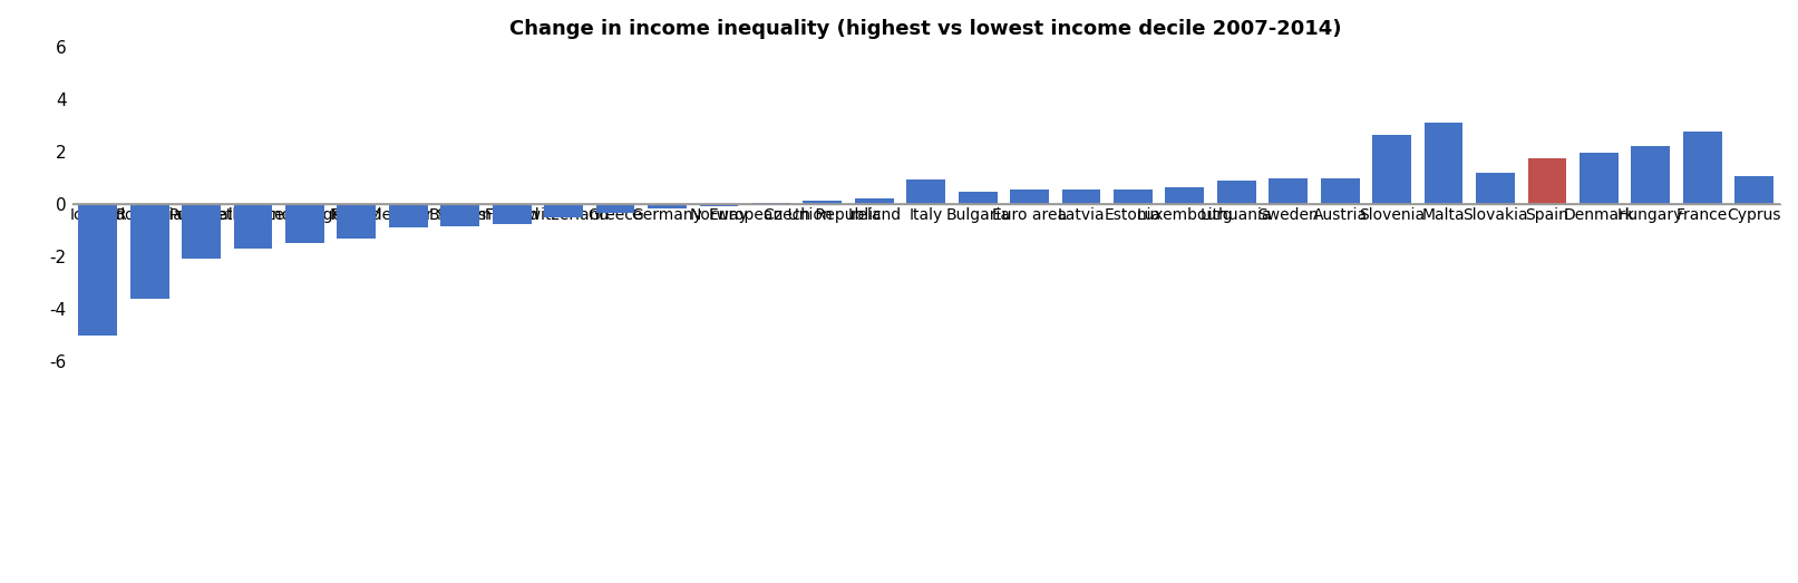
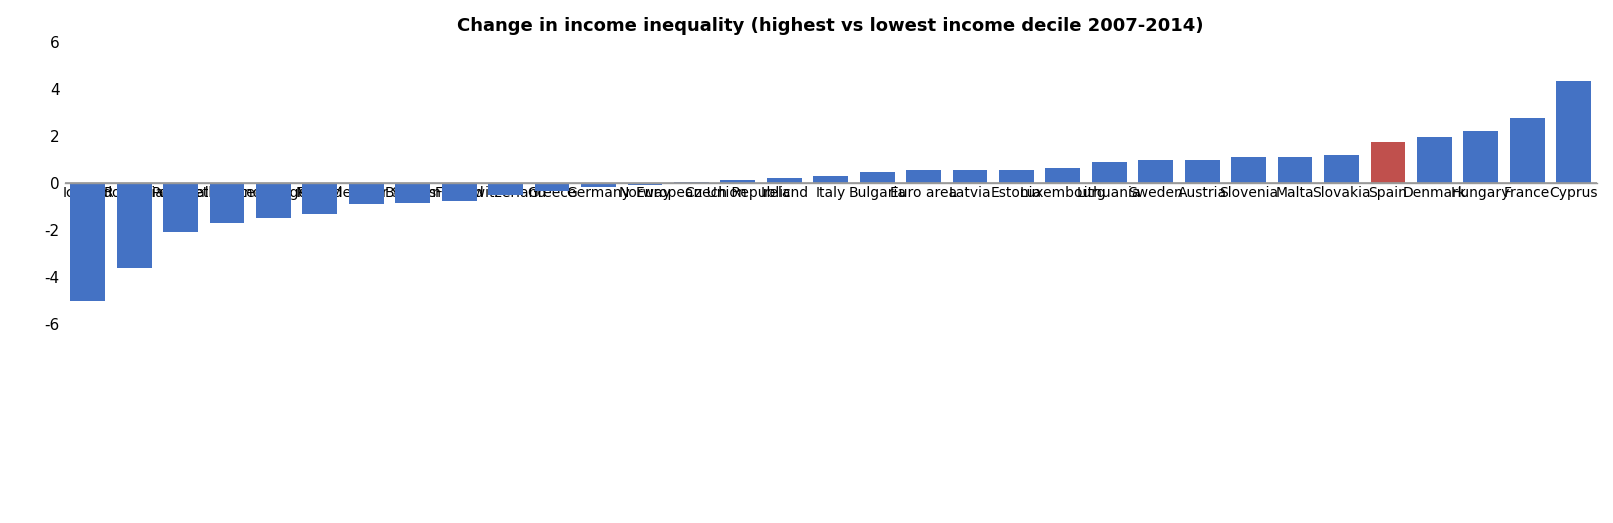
Italy: 0.95 -> 0.30
Slovenia: 2.65 -> 1.10
Malta: 3.10 -> 1.10
Cyprus: 1.05 -> 4.35
